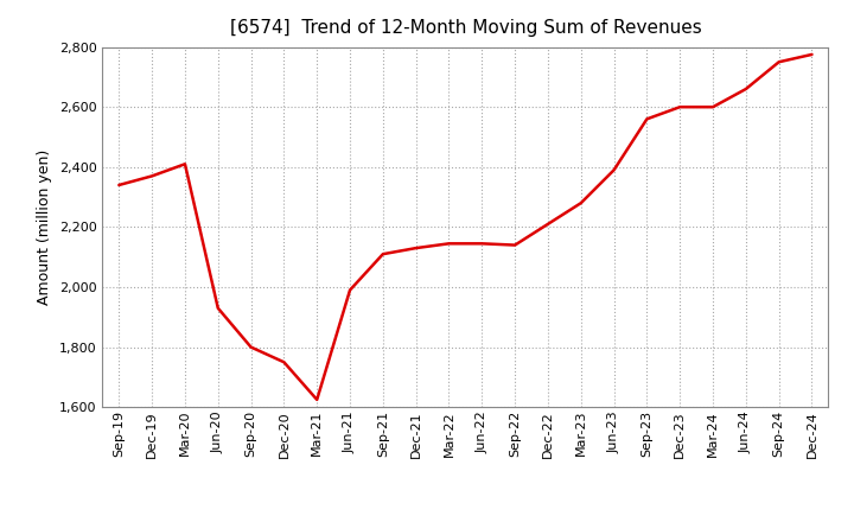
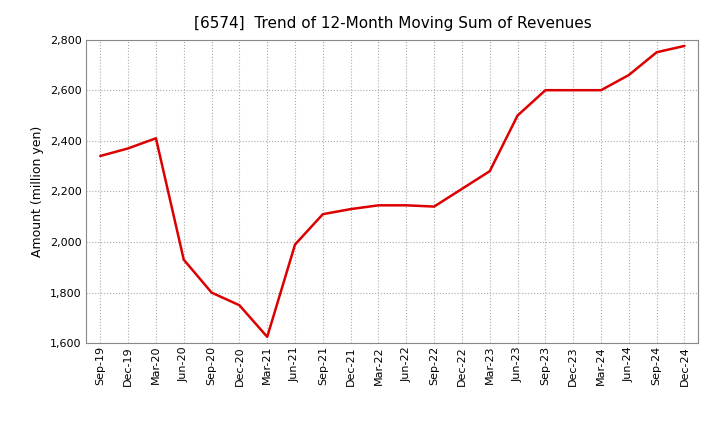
Jun-23: 2,390 -> 2,500
Sep-23: 2,560 -> 2,600
